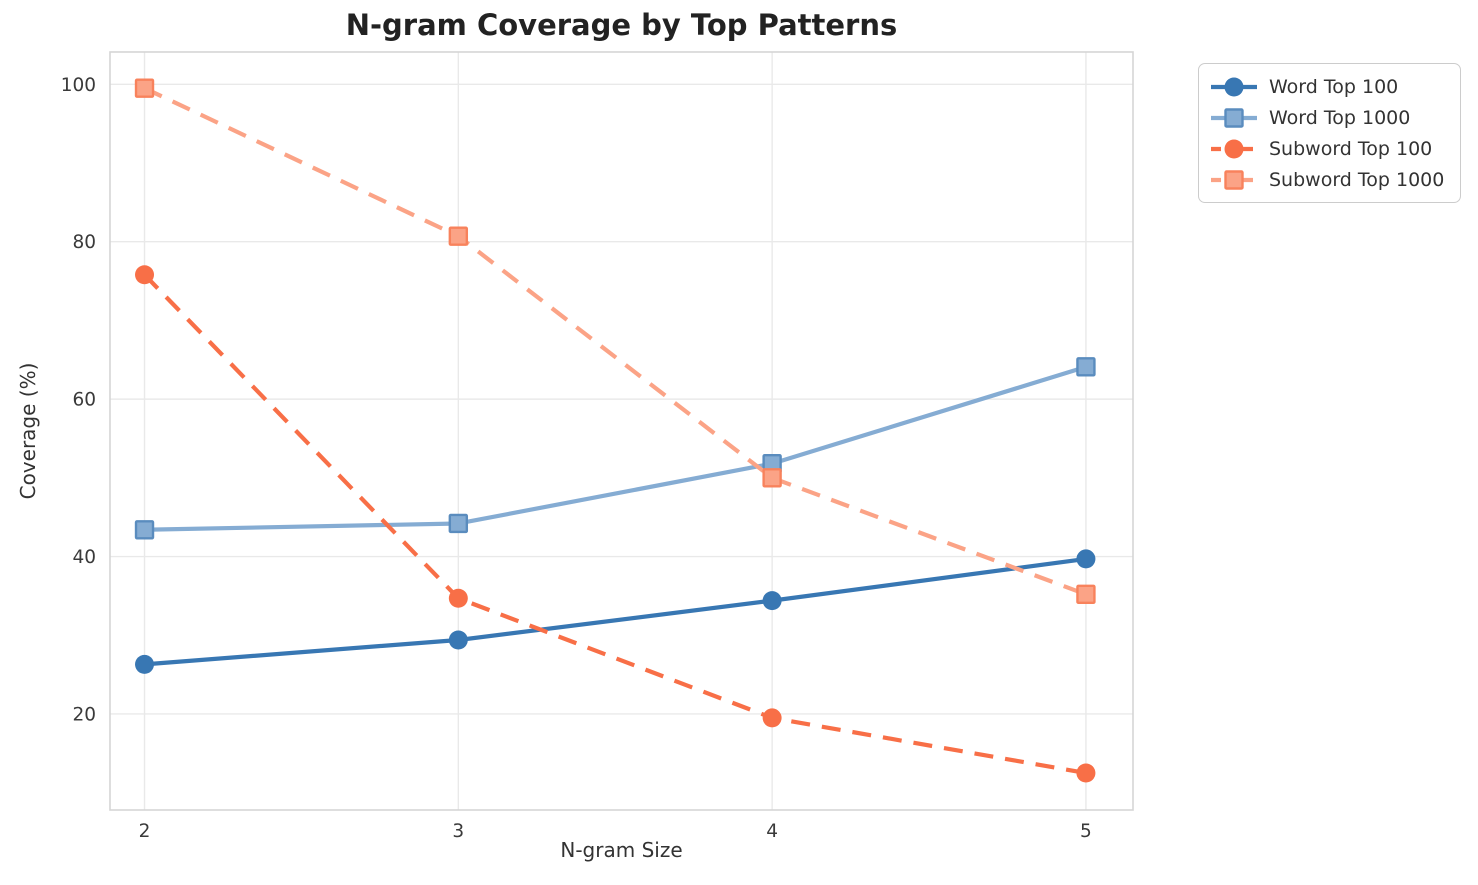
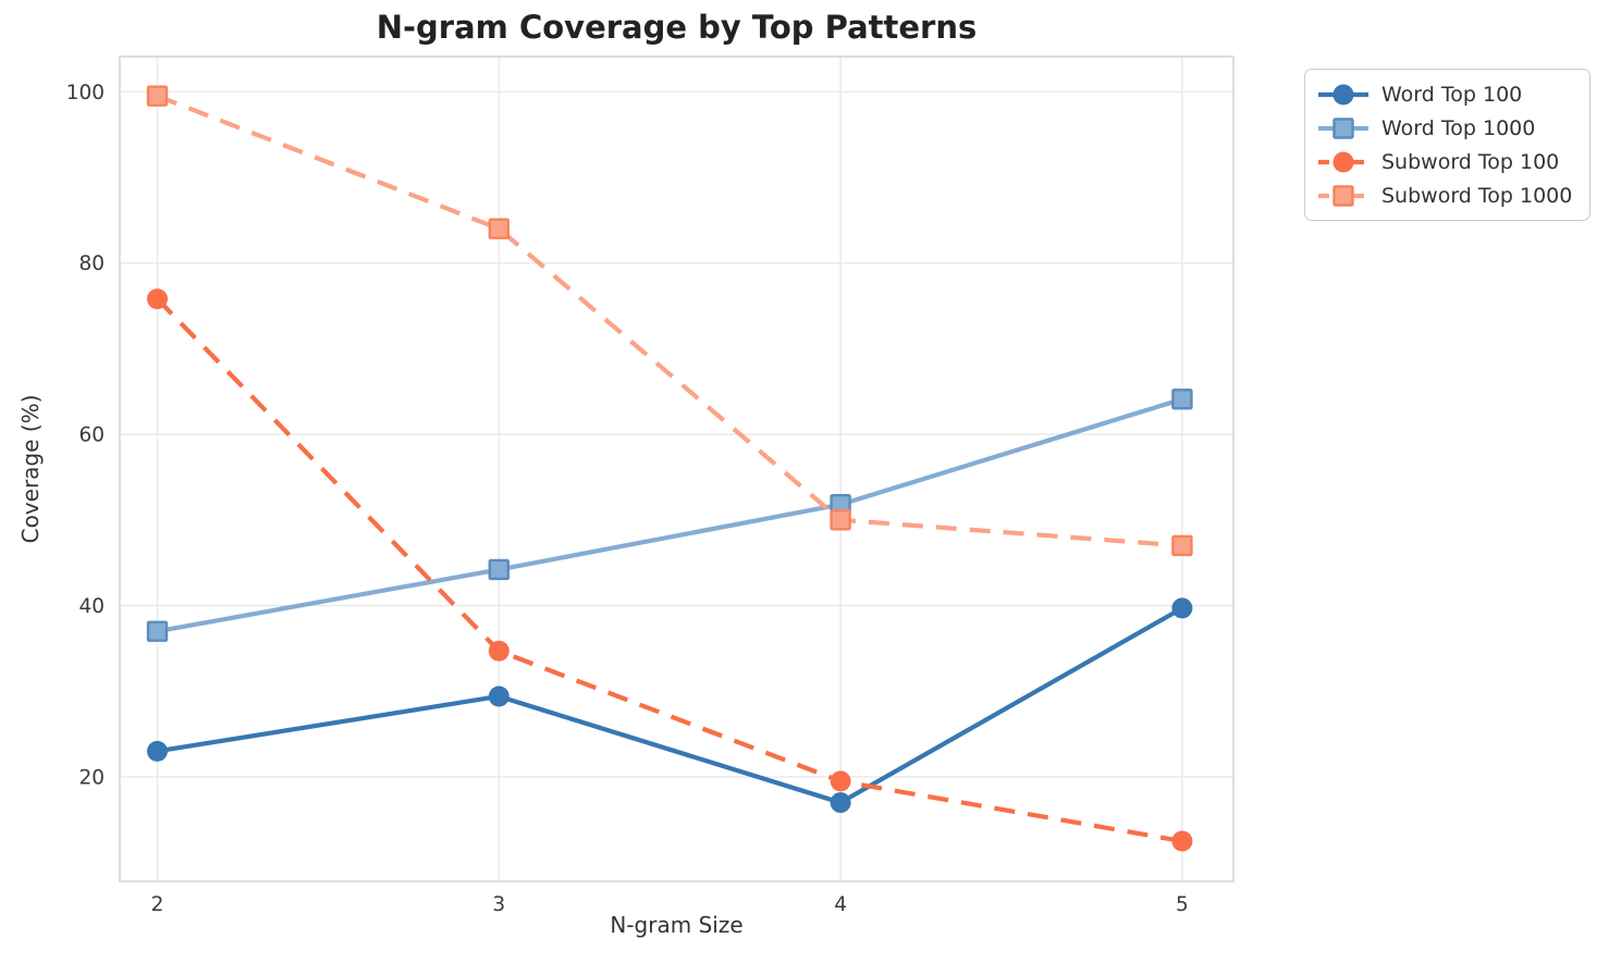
Word Top 100/2: 26 -> 23
Word Top 1000/2: 43 -> 37
Subword Top 1000/3: 81 -> 84
Word Top 100/4: 34 -> 17
Subword Top 1000/5: 35 -> 47
